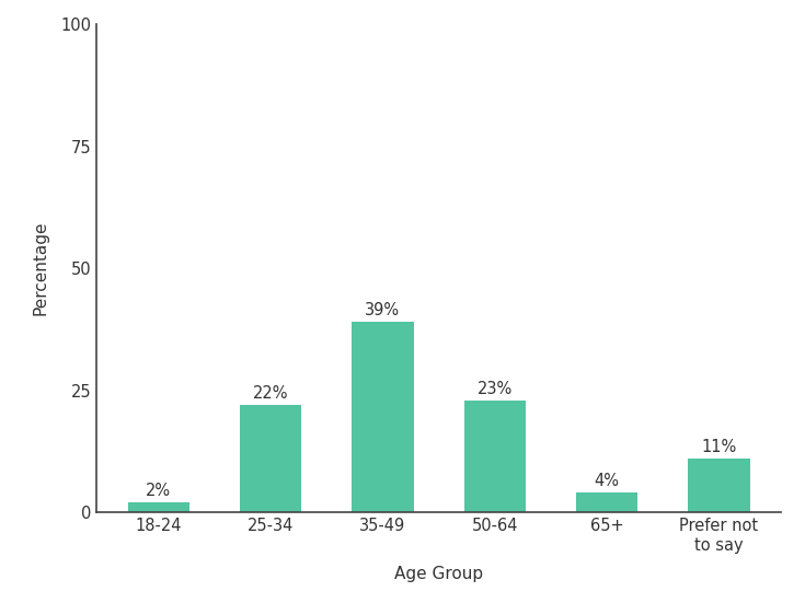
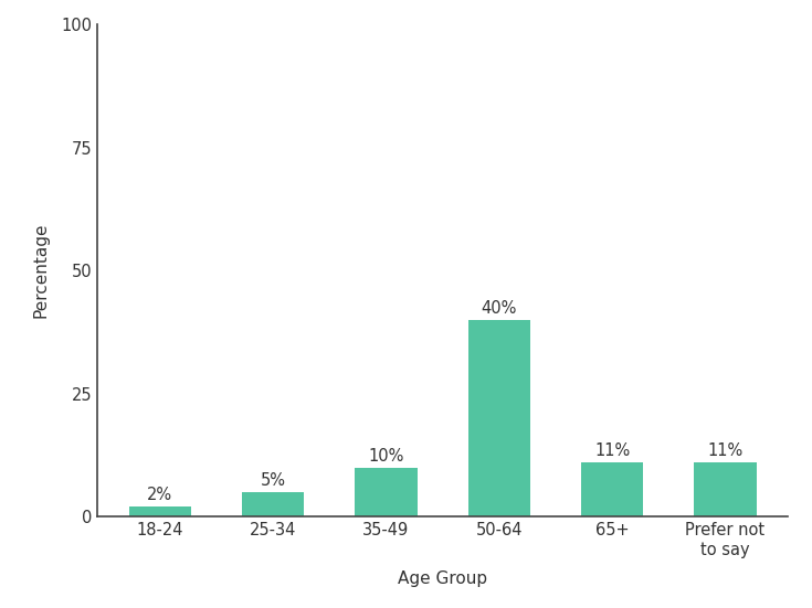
25-34: 22% -> 5%
35-49: 39% -> 10%
50-64: 23% -> 40%
65+: 4% -> 11%
